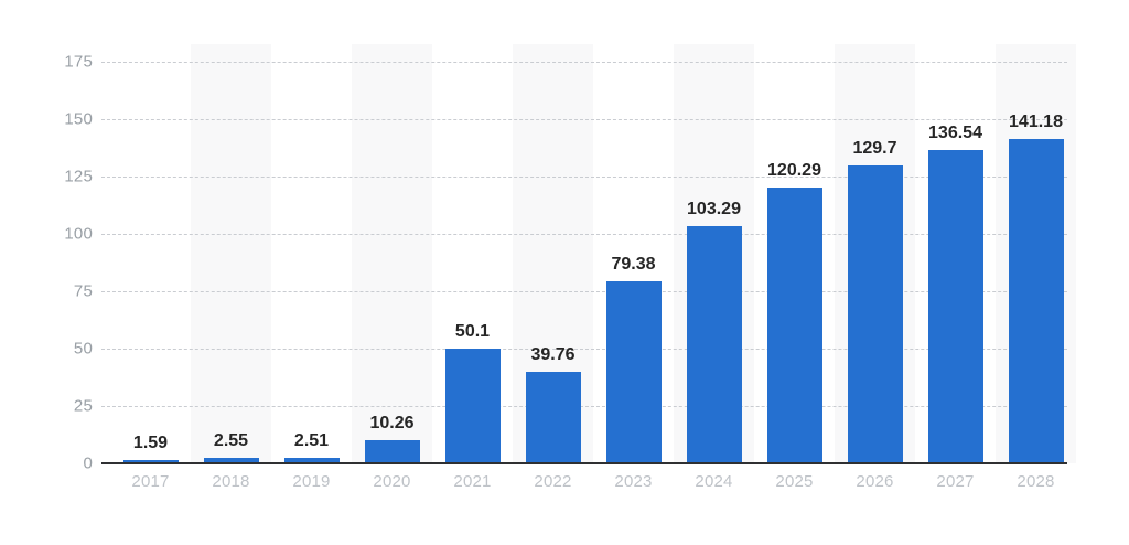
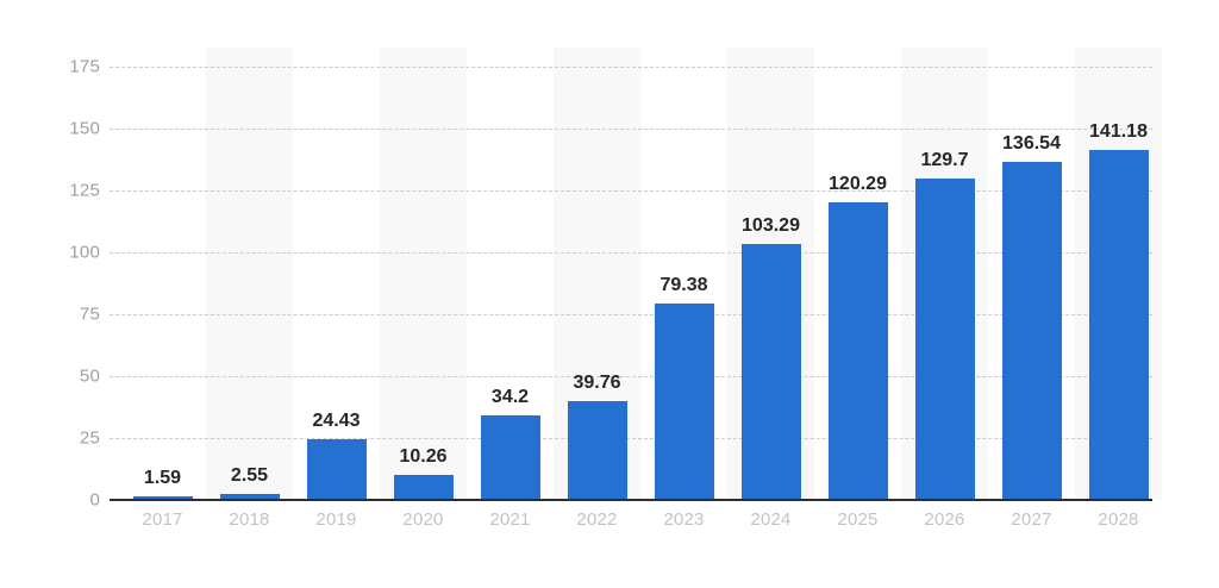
2019: 2.51 -> 24.43
2021: 50.1 -> 34.2
